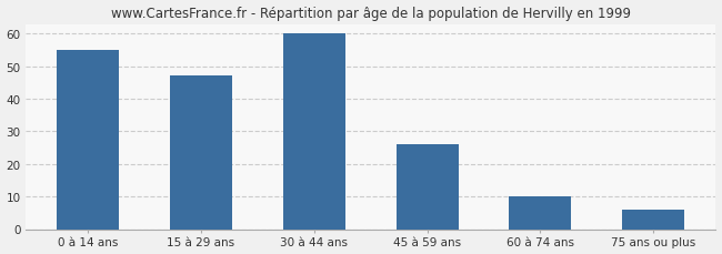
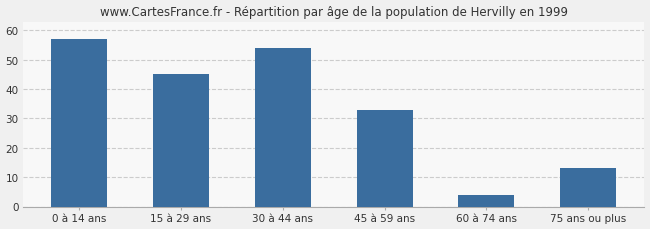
0 à 14 ans: 55 -> 57
15 à 29 ans: 47 -> 45
30 à 44 ans: 60 -> 54
45 à 59 ans: 26 -> 33
60 à 74 ans: 10 -> 4
75 ans ou plus: 6 -> 13
